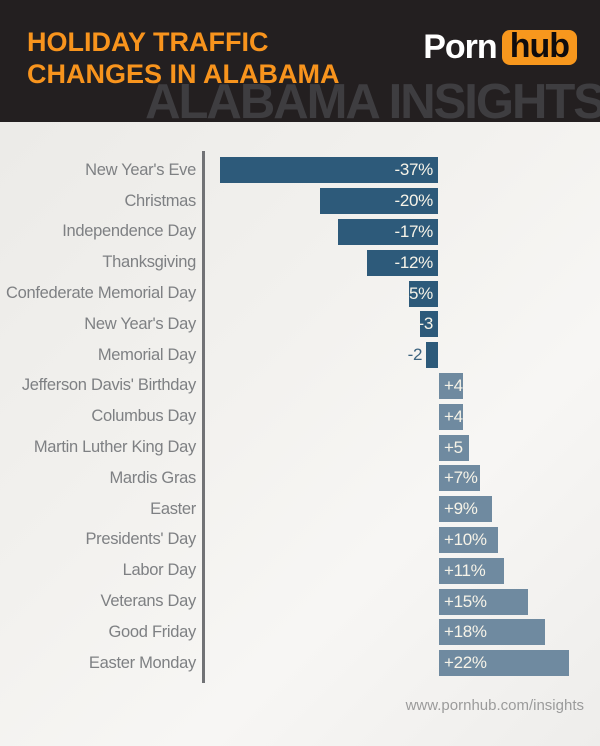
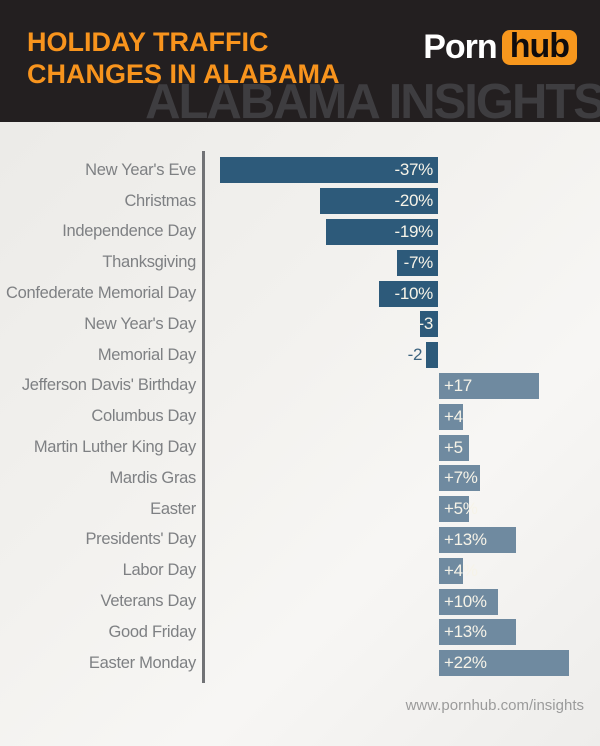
Independence Day: -17% -> -19%
Thanksgiving: -12% -> -7%
Confederate Memorial Day: -5% -> -10%
Jefferson Davis' Birthday: +4 -> +17
Easter: +9% -> +5%
Presidents' Day: +10% -> +13%
Labor Day: +11% -> +4%
Veterans Day: +15% -> +10%
Good Friday: +18% -> +13%
